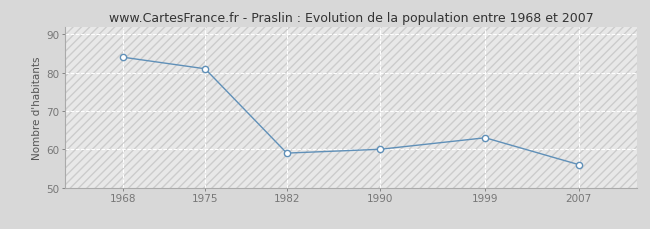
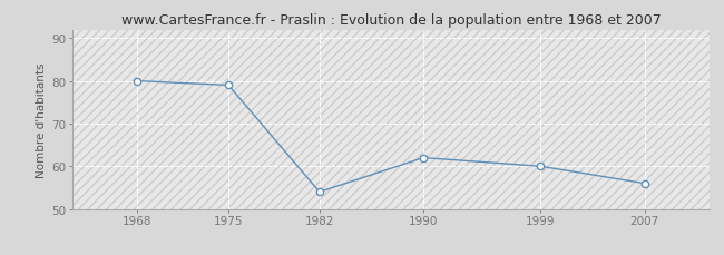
1968: 84 -> 80
1975: 81 -> 79
1982: 59 -> 54
1990: 60 -> 62
1999: 63 -> 60
